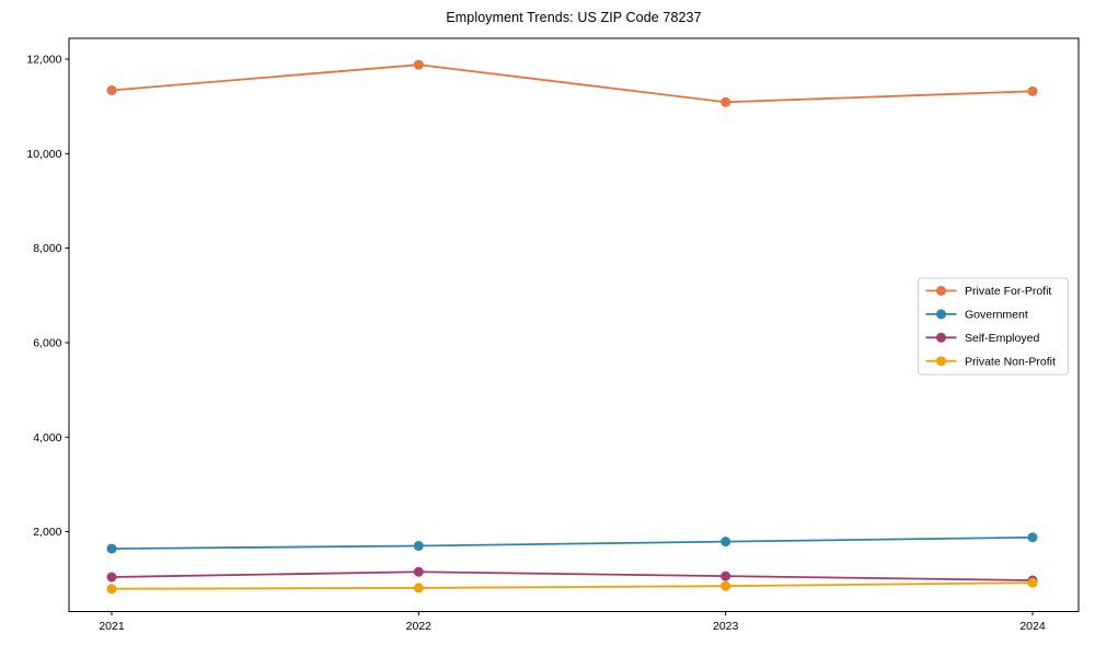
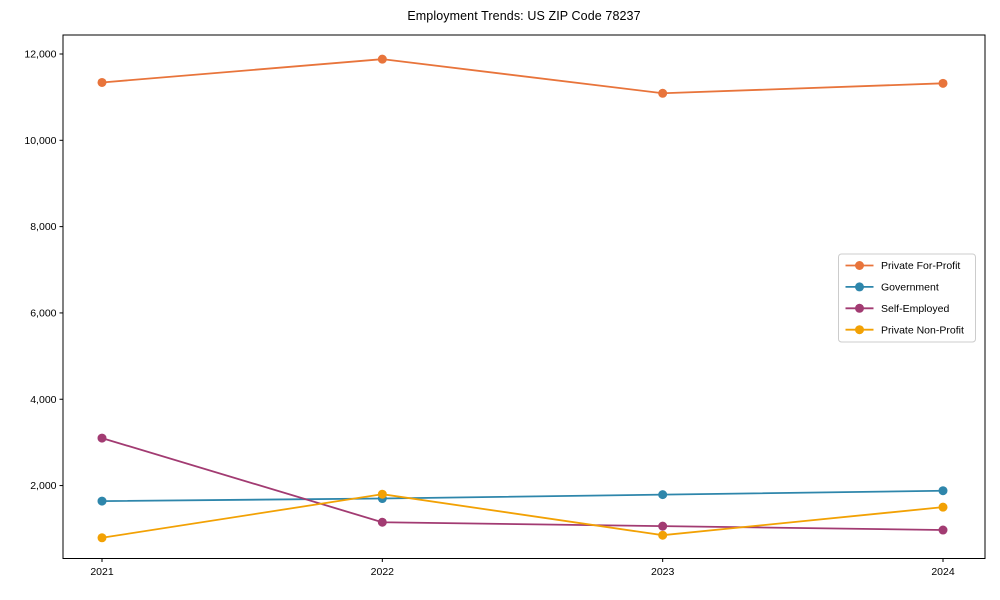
Self-Employed/2021: 1000 -> 3100
Private Non-Profit/2022: 800 -> 1800
Private Non-Profit/2024: 900 -> 1500
